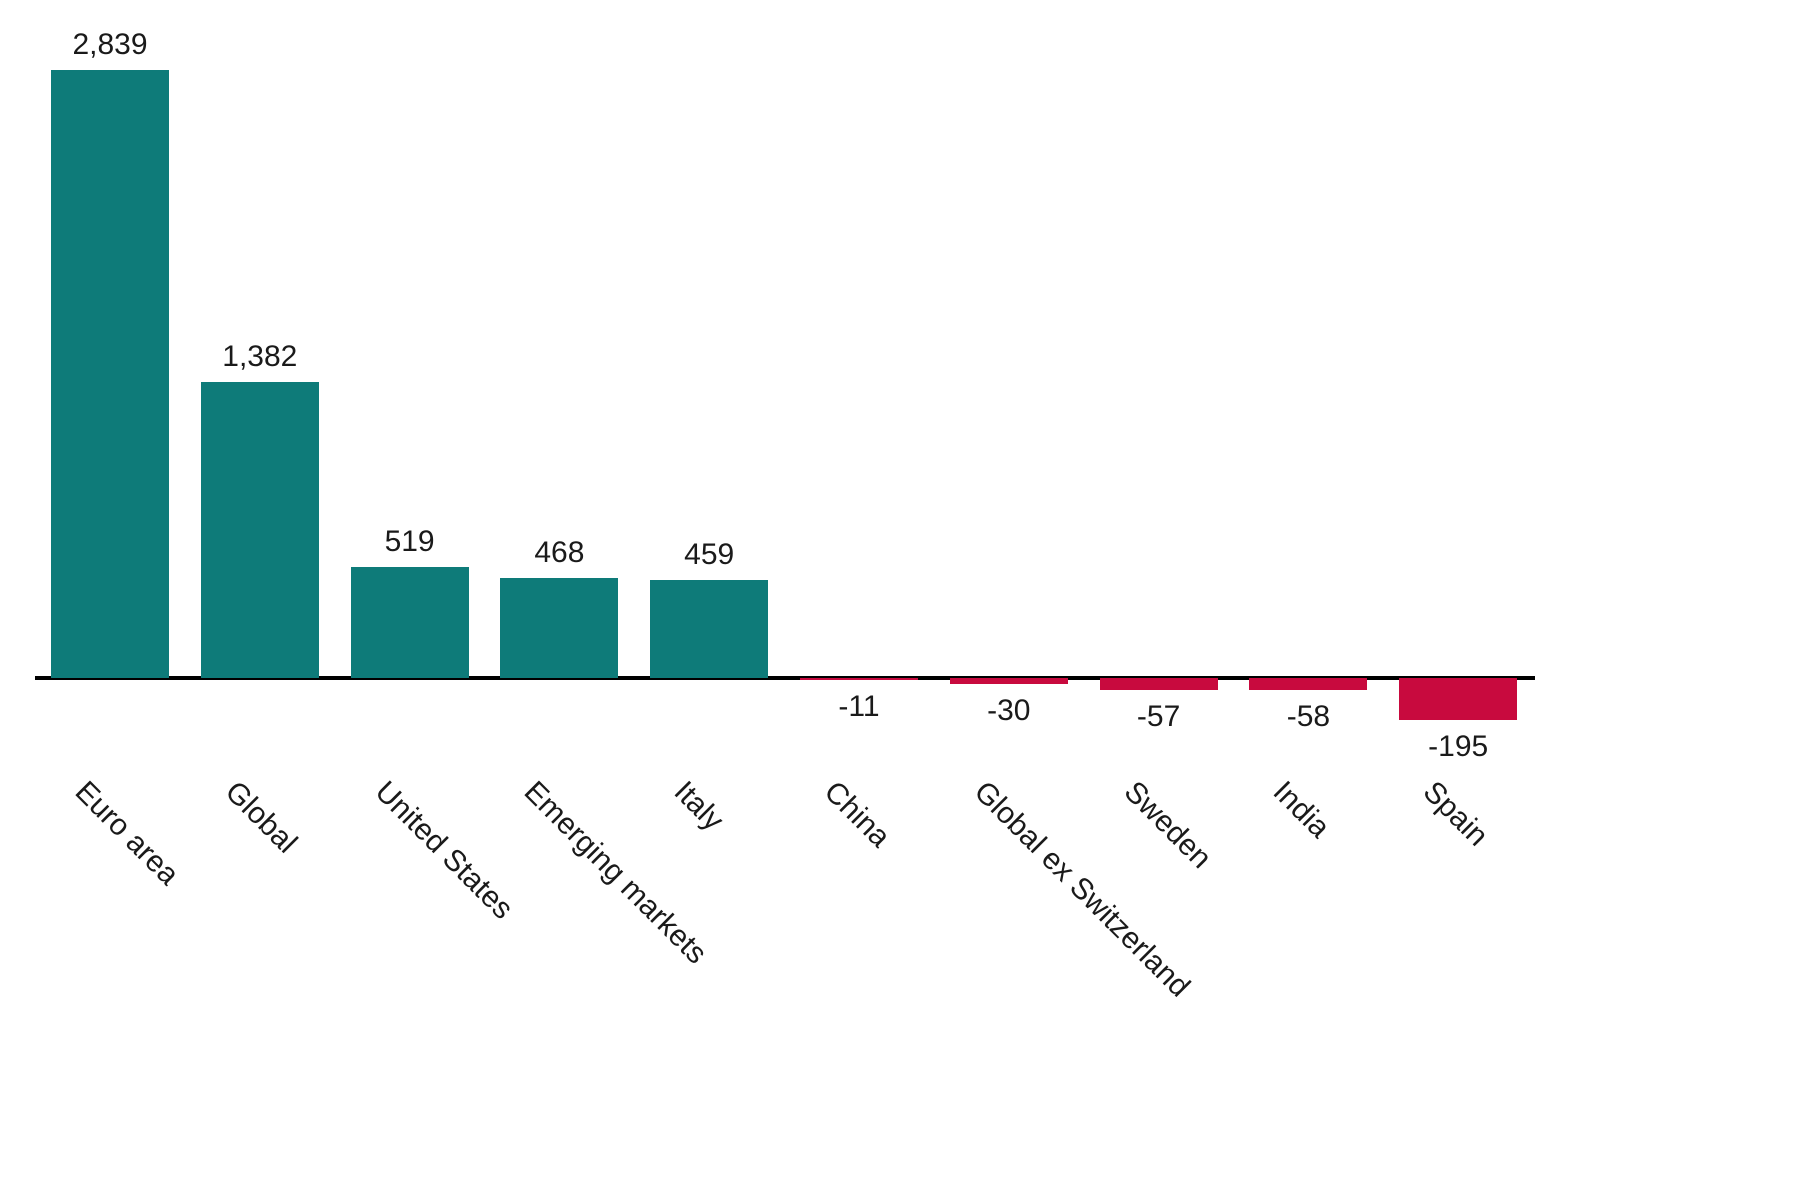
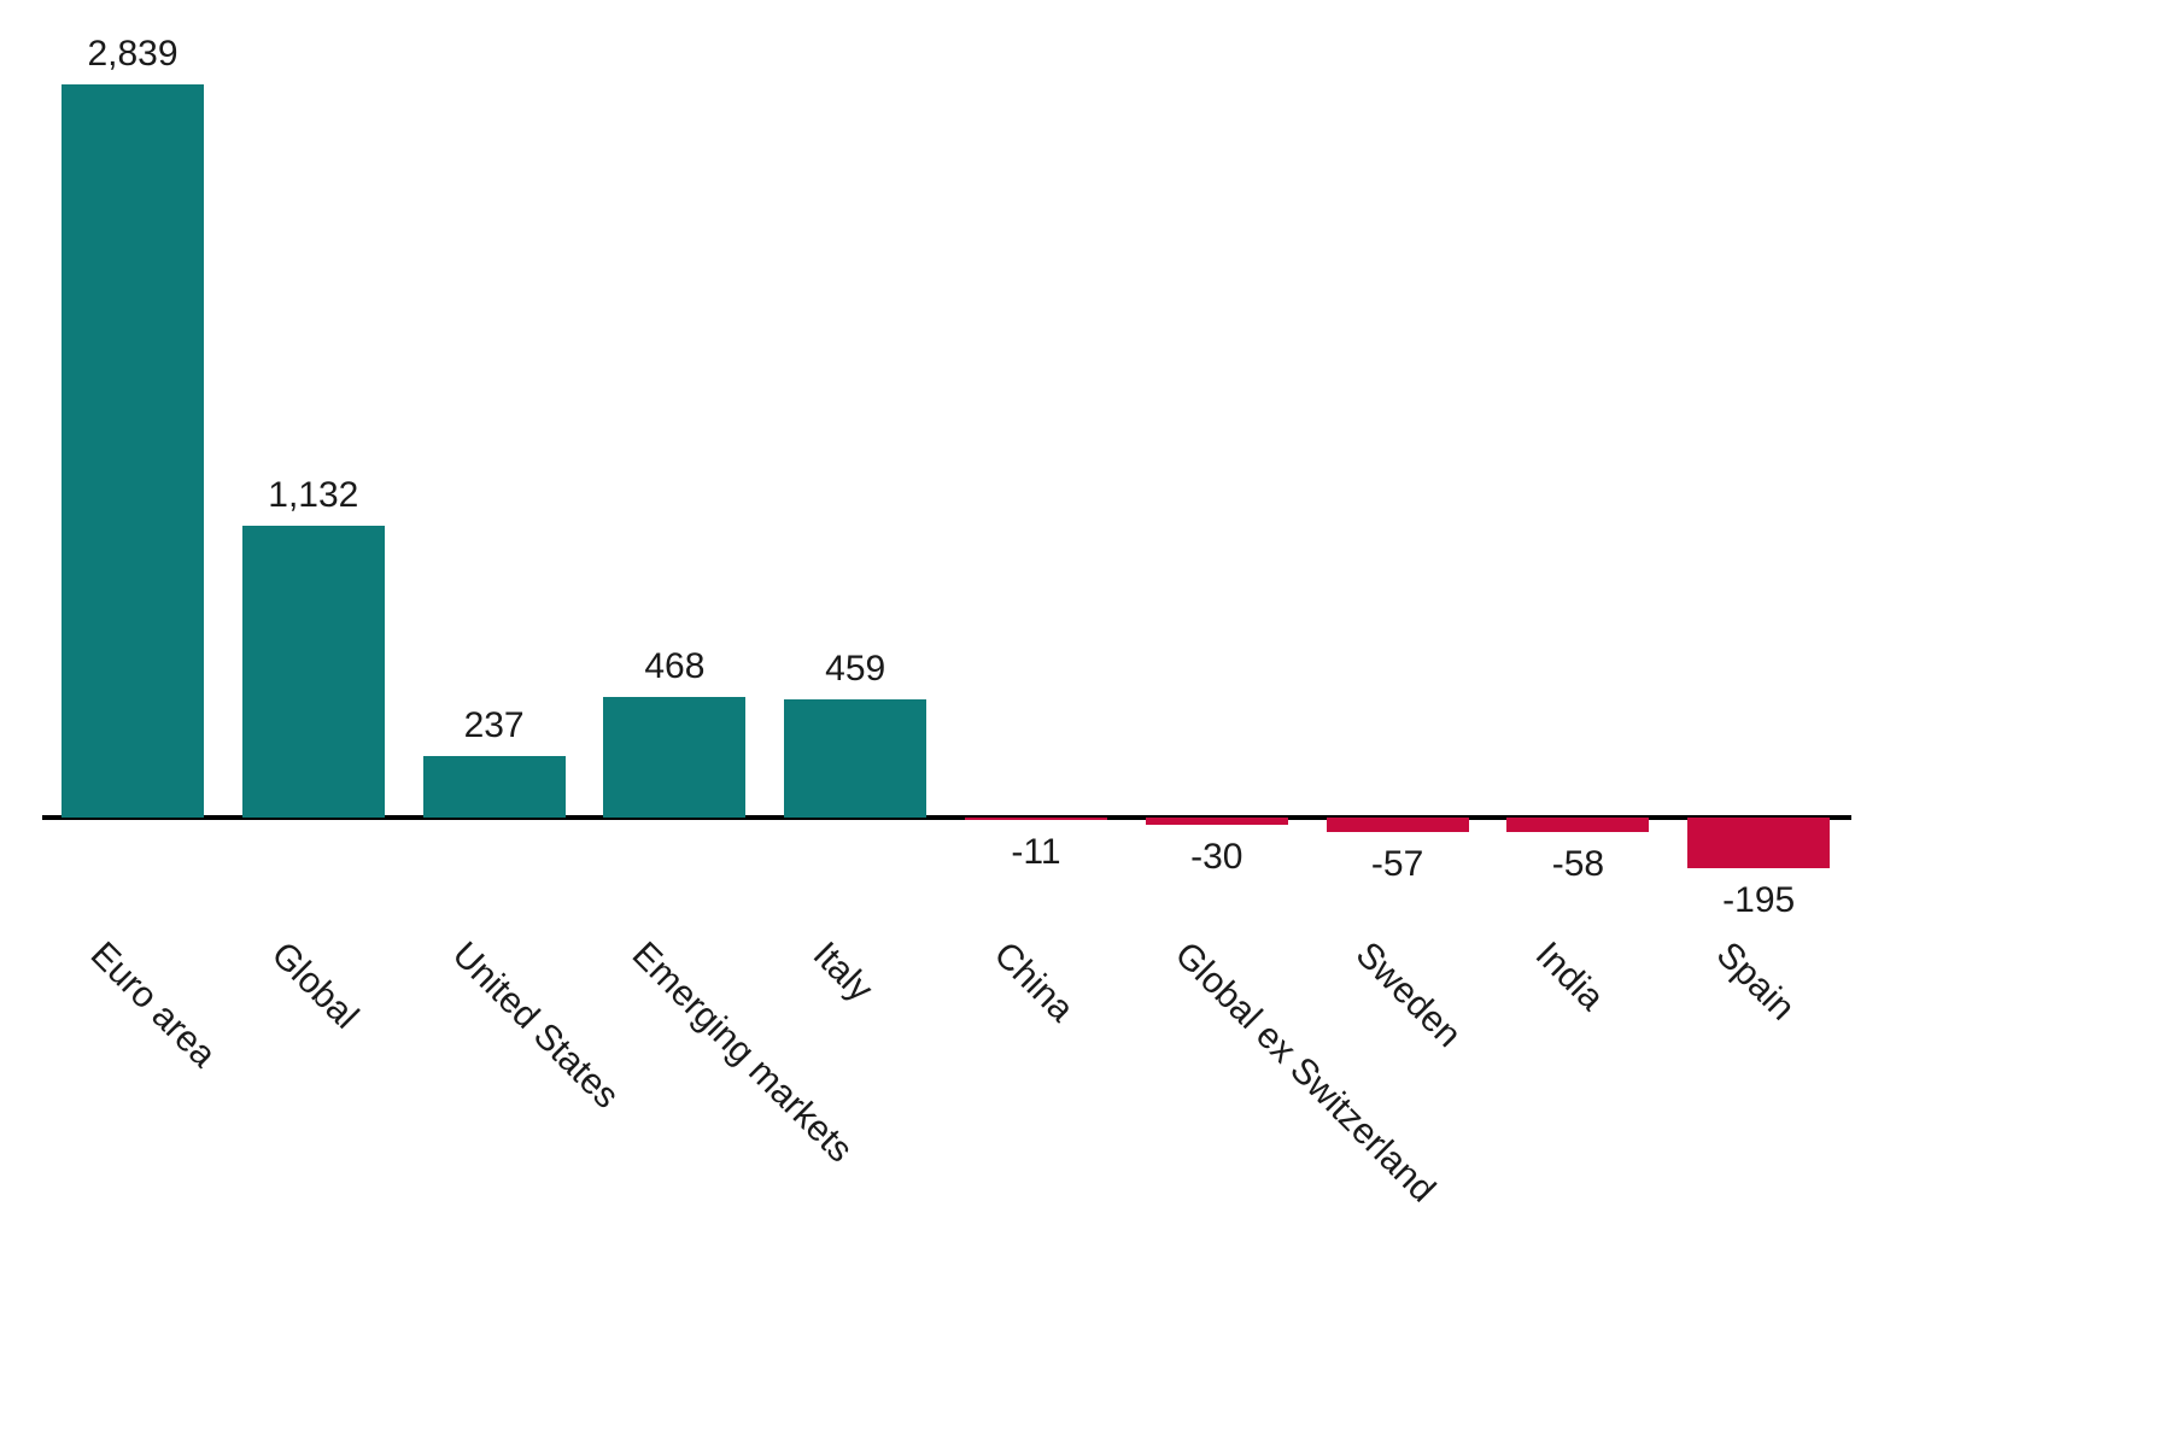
Global: 1,382 -> 1,132
United States: 519 -> 237
